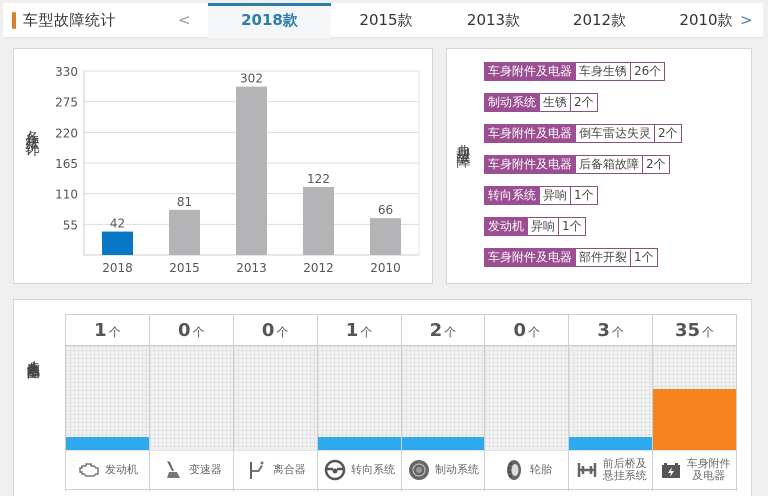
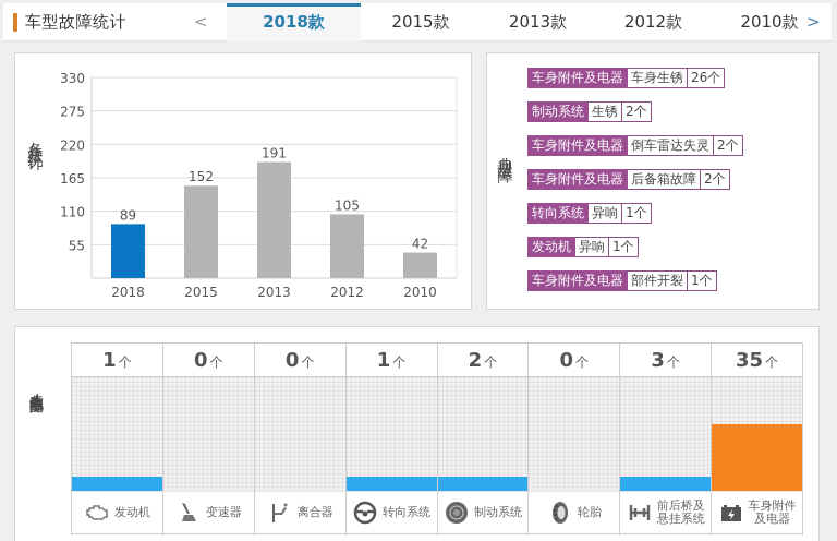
2018: 42 -> 89
2015: 81 -> 152
2013: 302 -> 191
2012: 122 -> 105
2010: 66 -> 42
